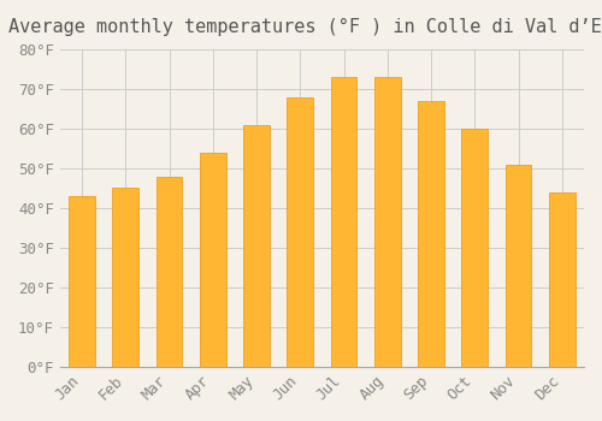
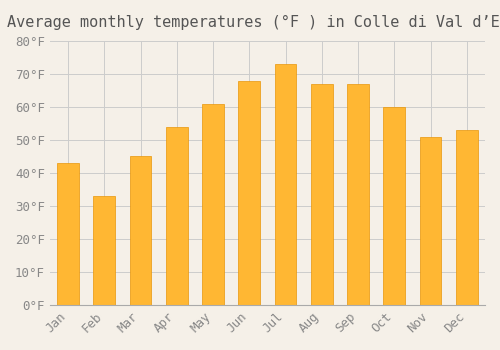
Feb: 45°F -> 33°F
Mar: 48°F -> 45°F
Aug: 73°F -> 67°F
Dec: 44°F -> 53°F
